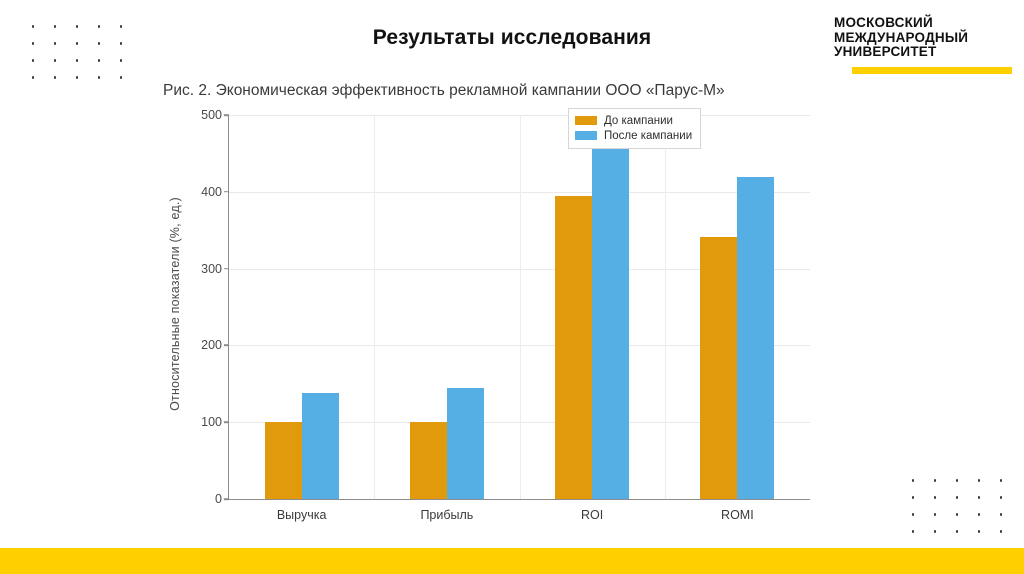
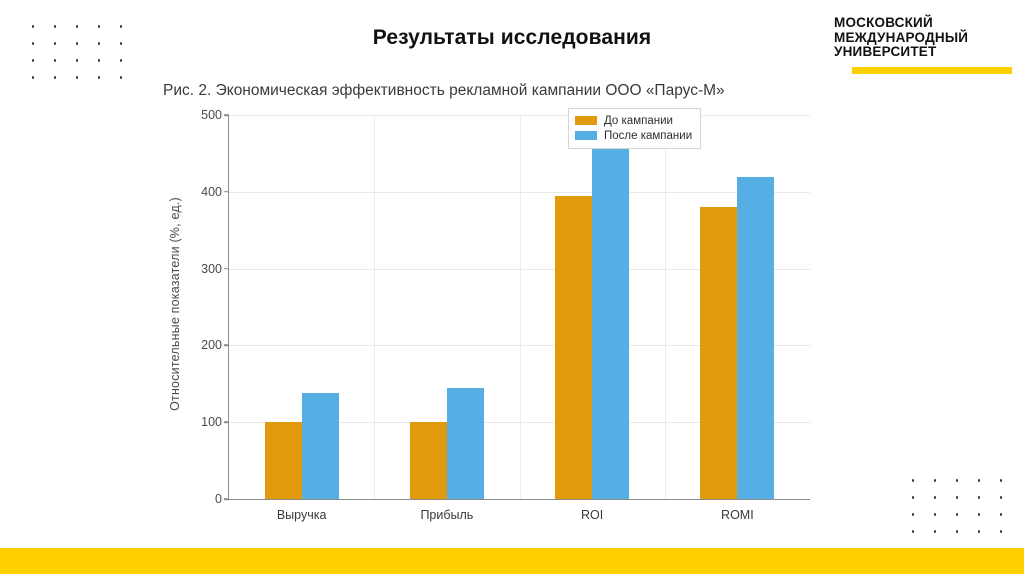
До кампании/ROMI: 340 -> 380
